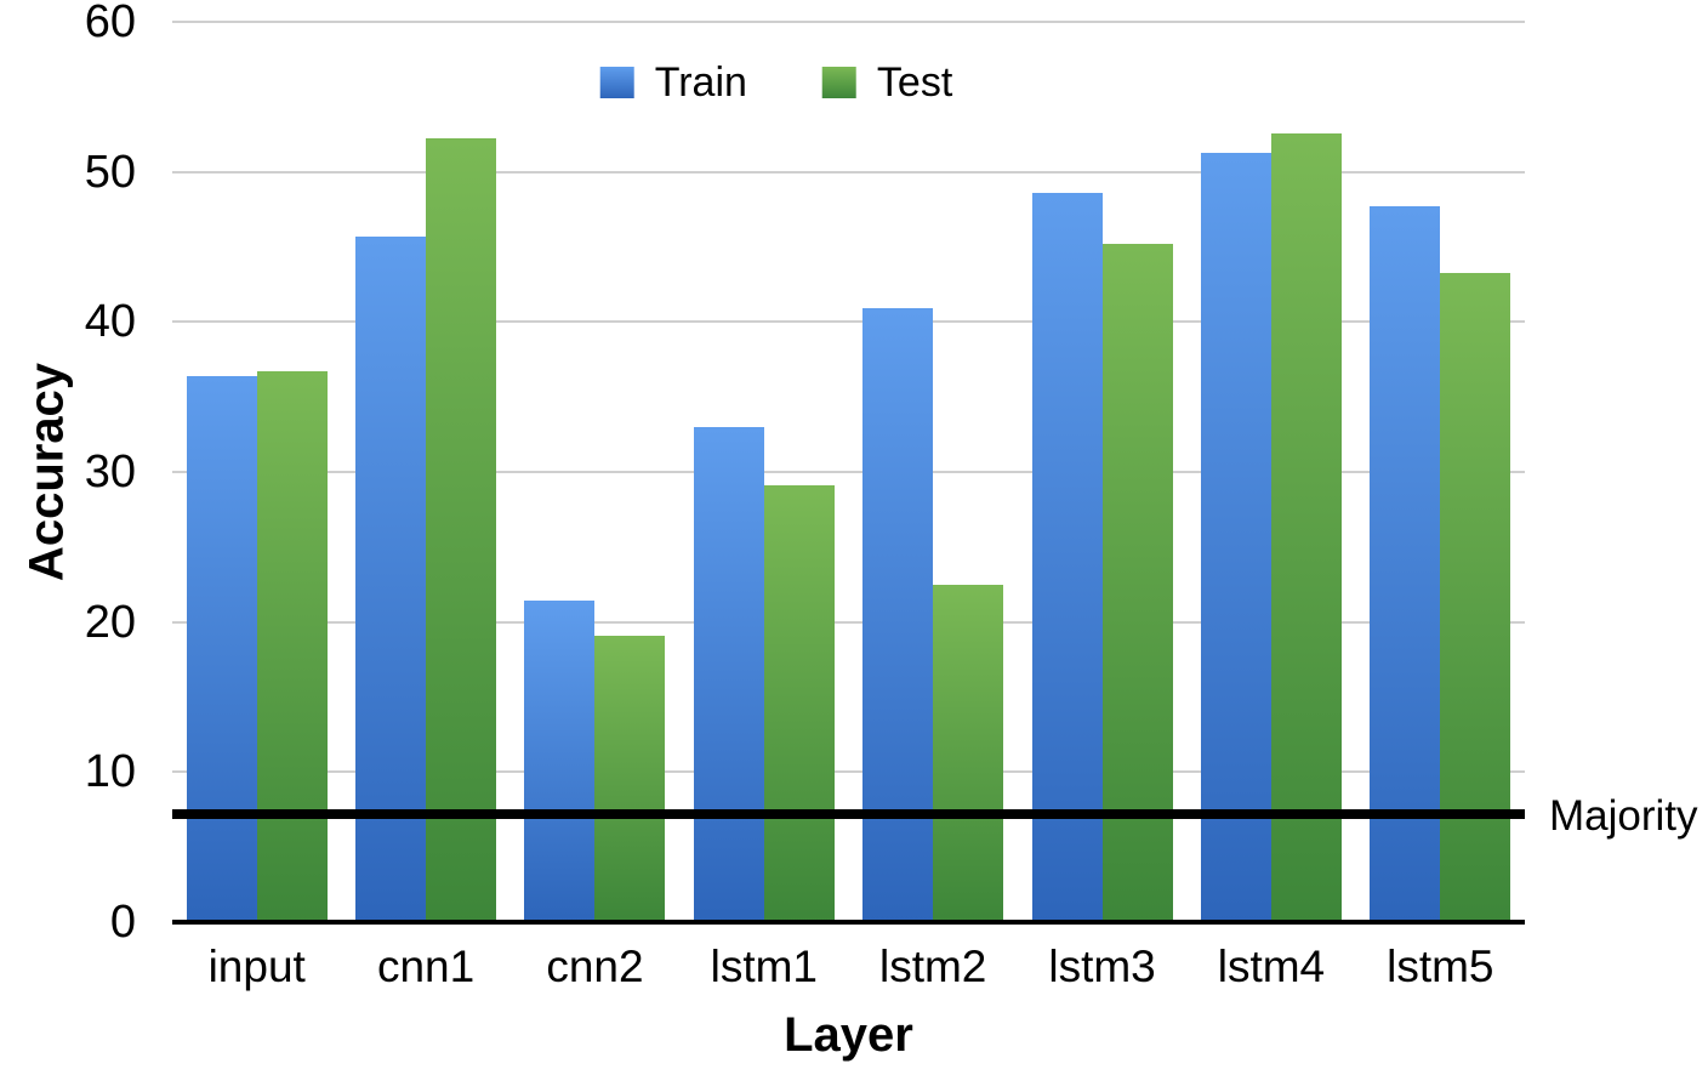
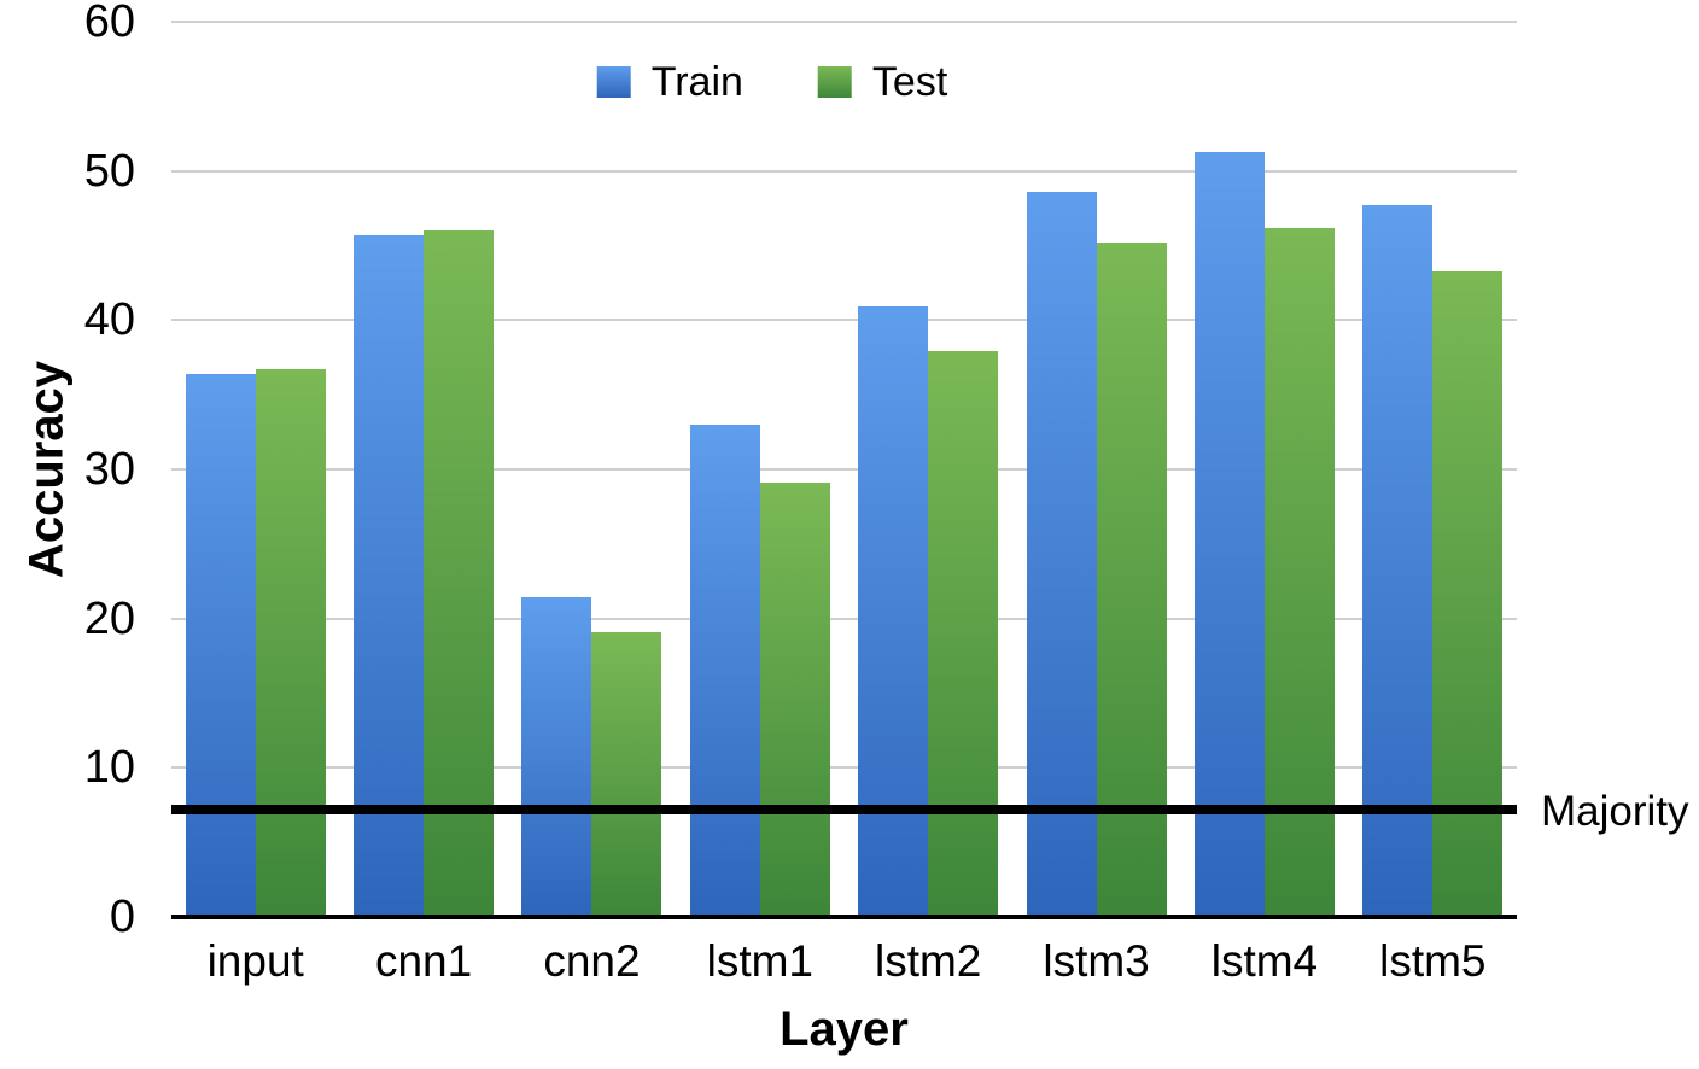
Test/cnn1: 52.2 -> 46.0
Test/lstm2: 22.5 -> 37.9
Test/lstm4: 52.6 -> 46.2
